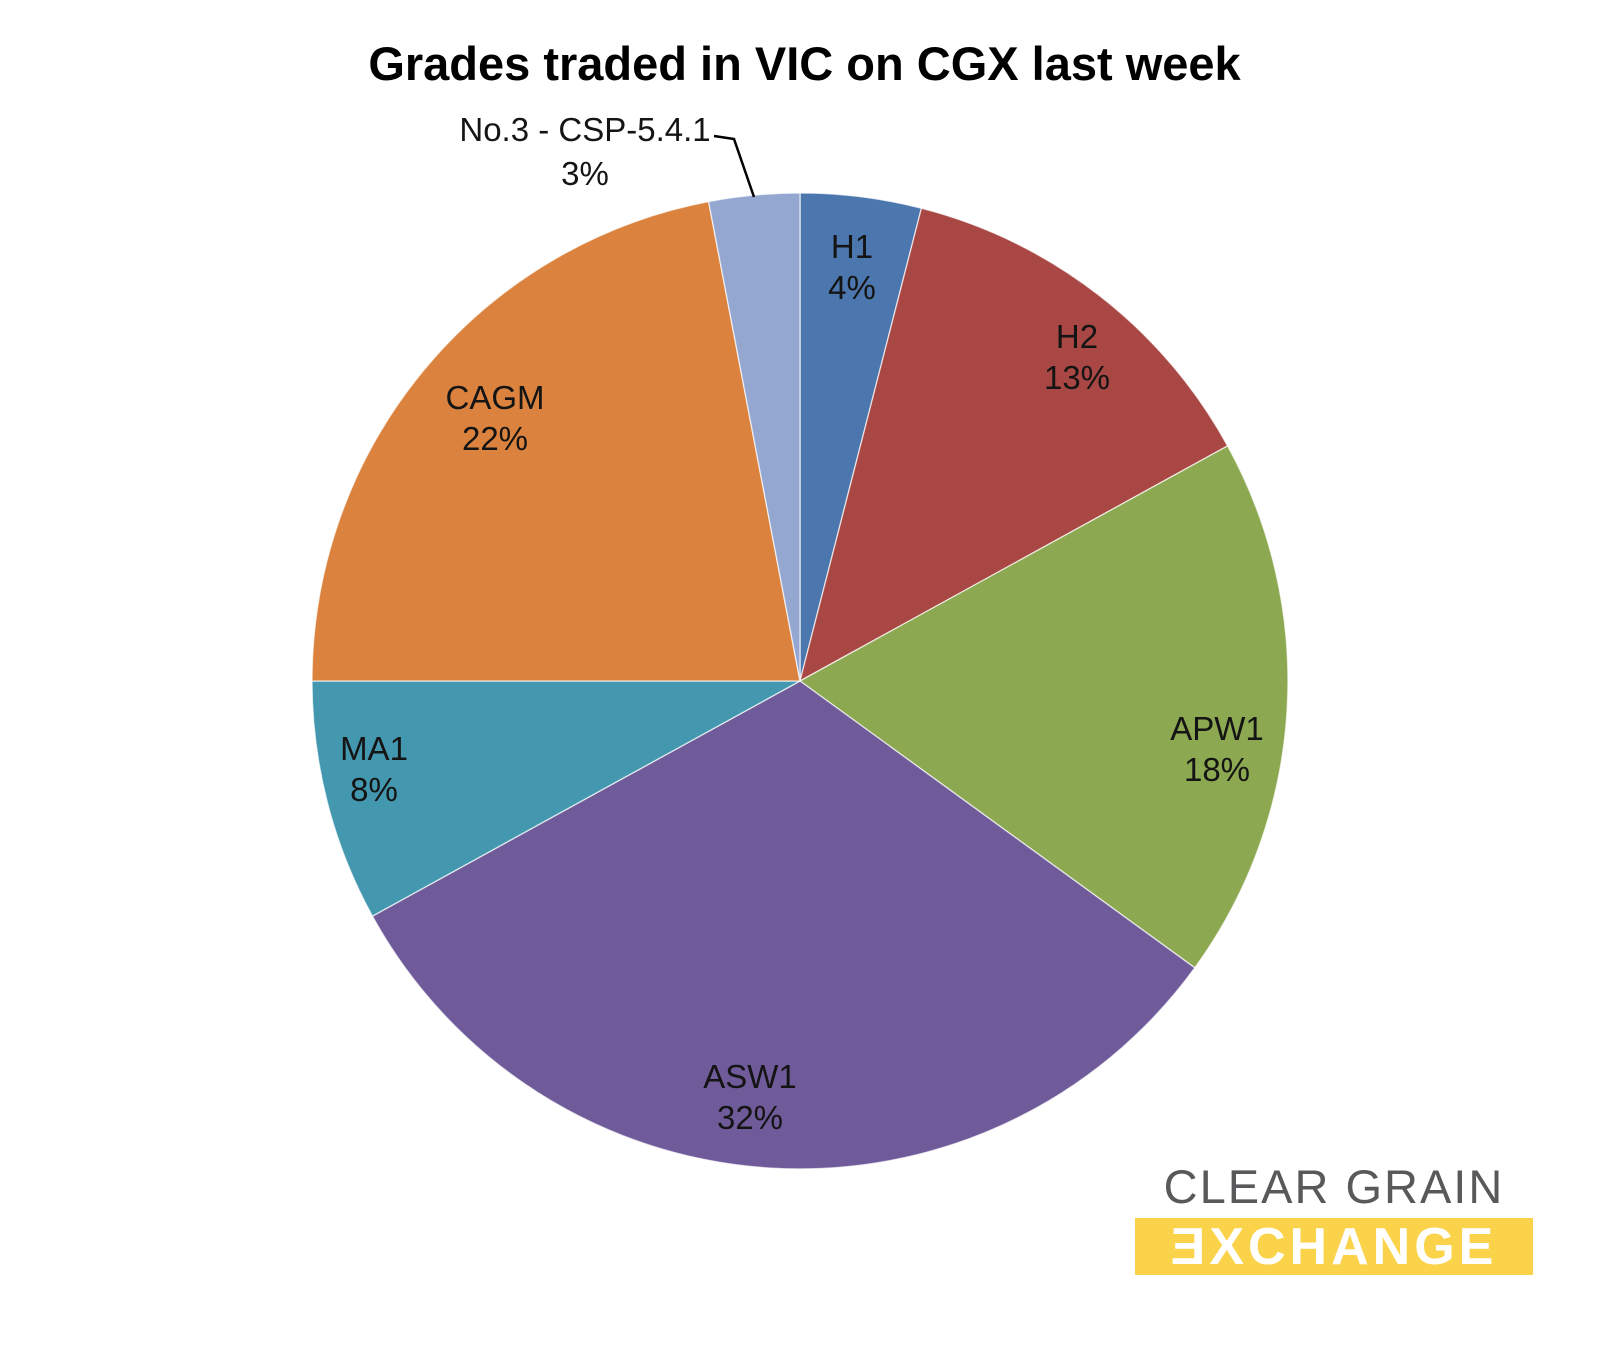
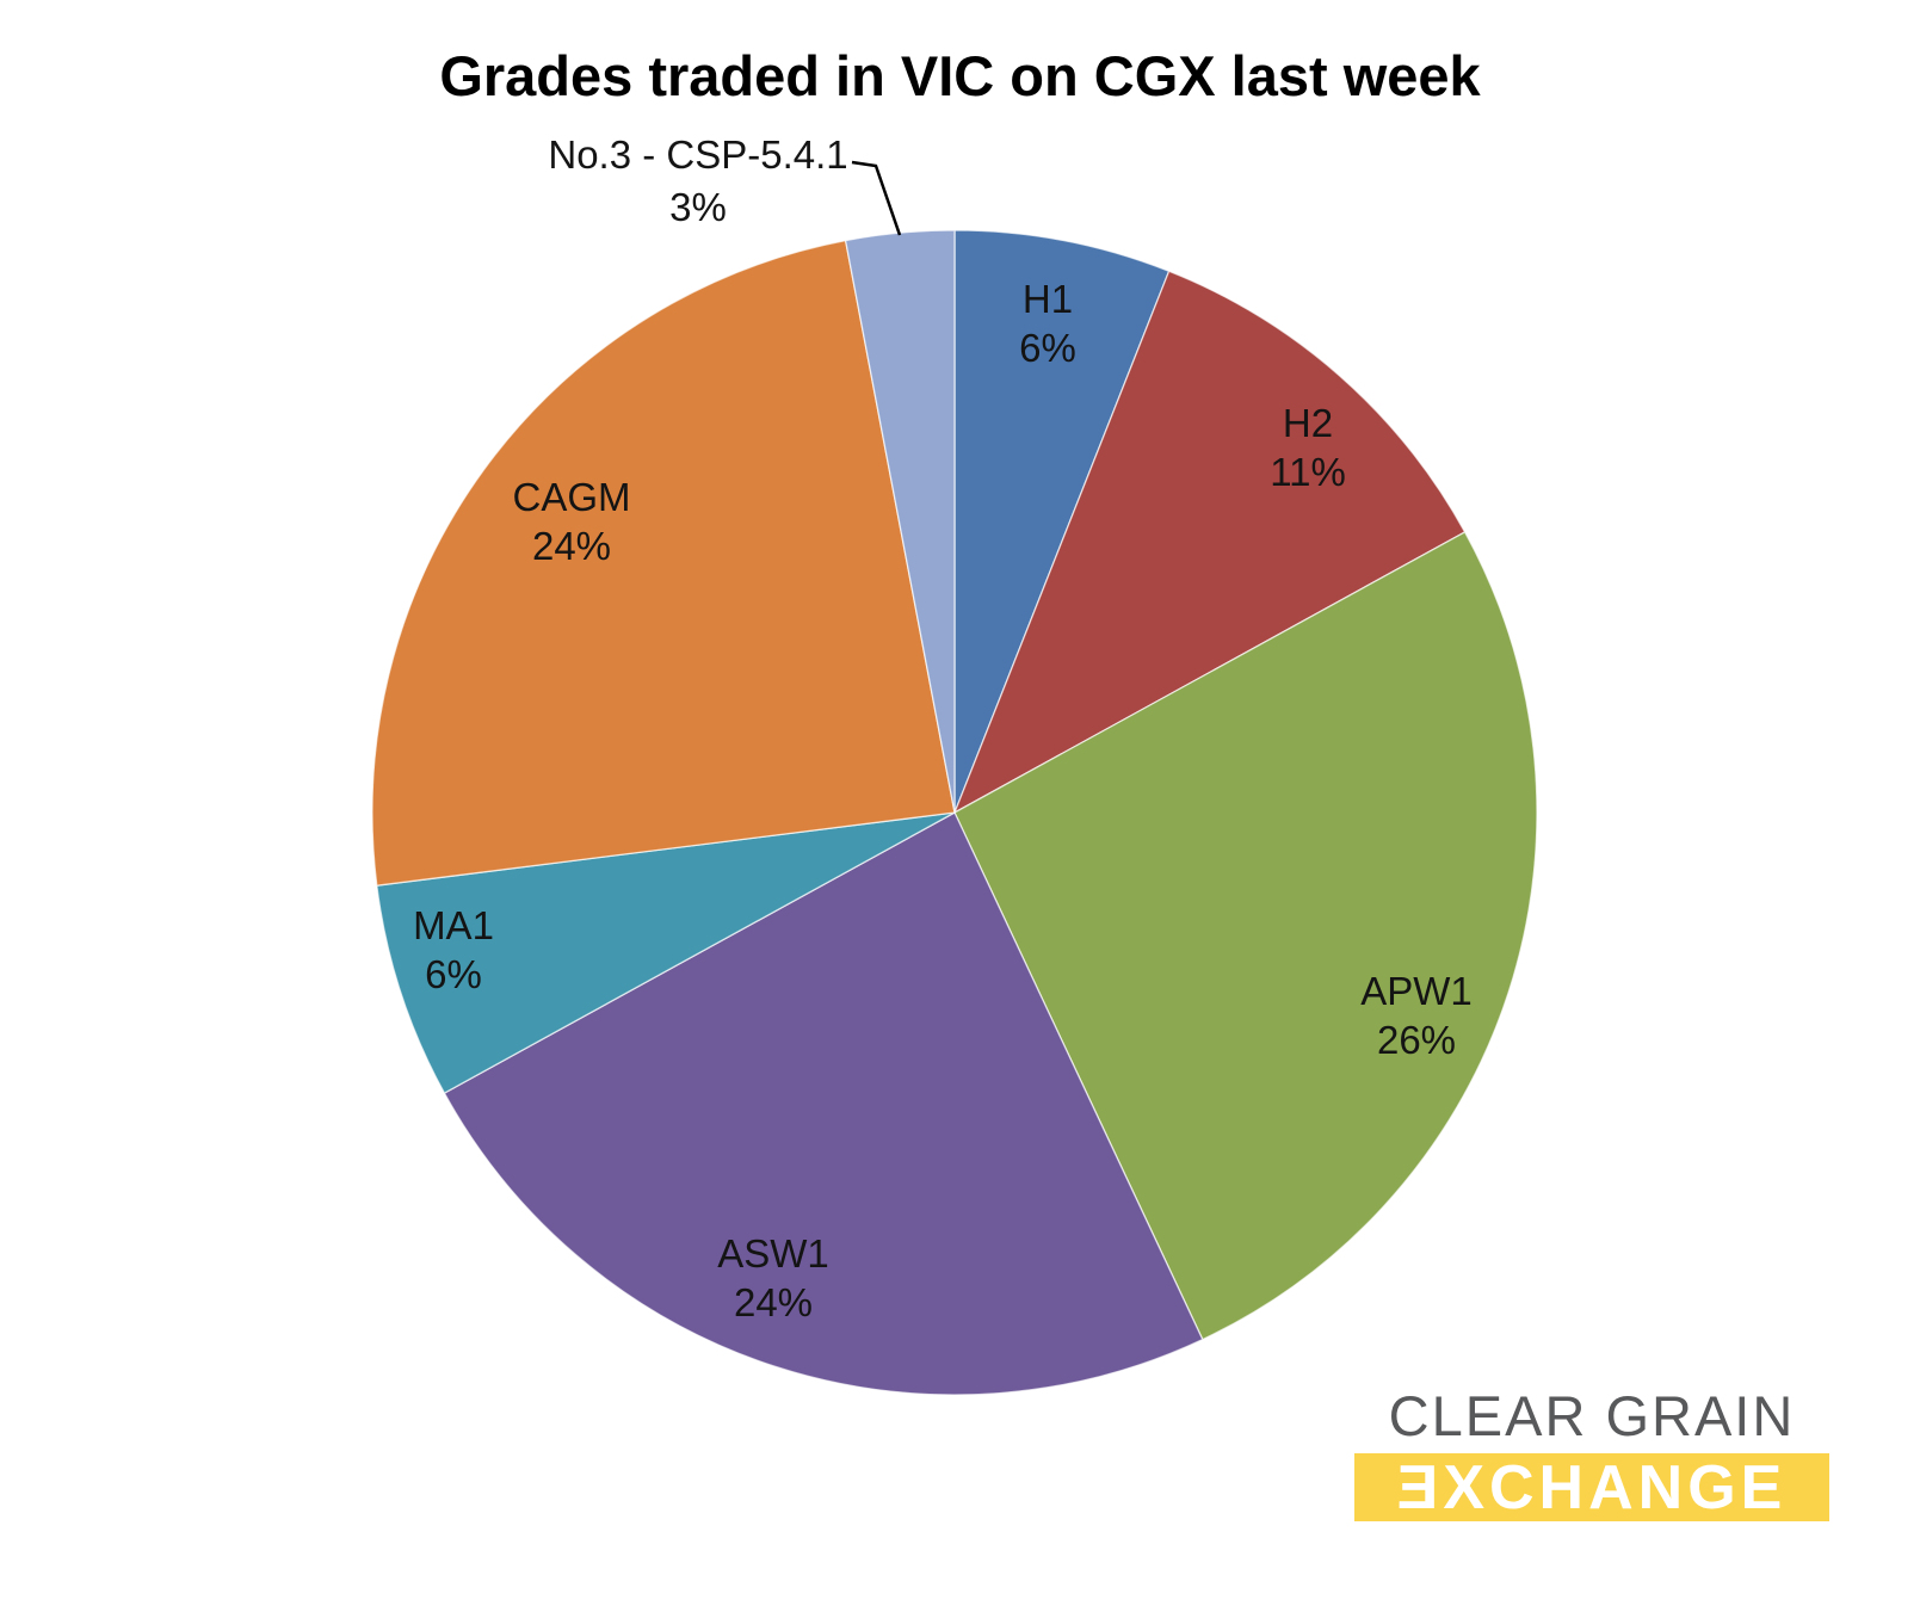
H1: 4% -> 6%
H2: 13% -> 11%
APW1: 18% -> 26%
ASW1: 32% -> 24%
MA1: 8% -> 6%
CAGM: 22% -> 24%
